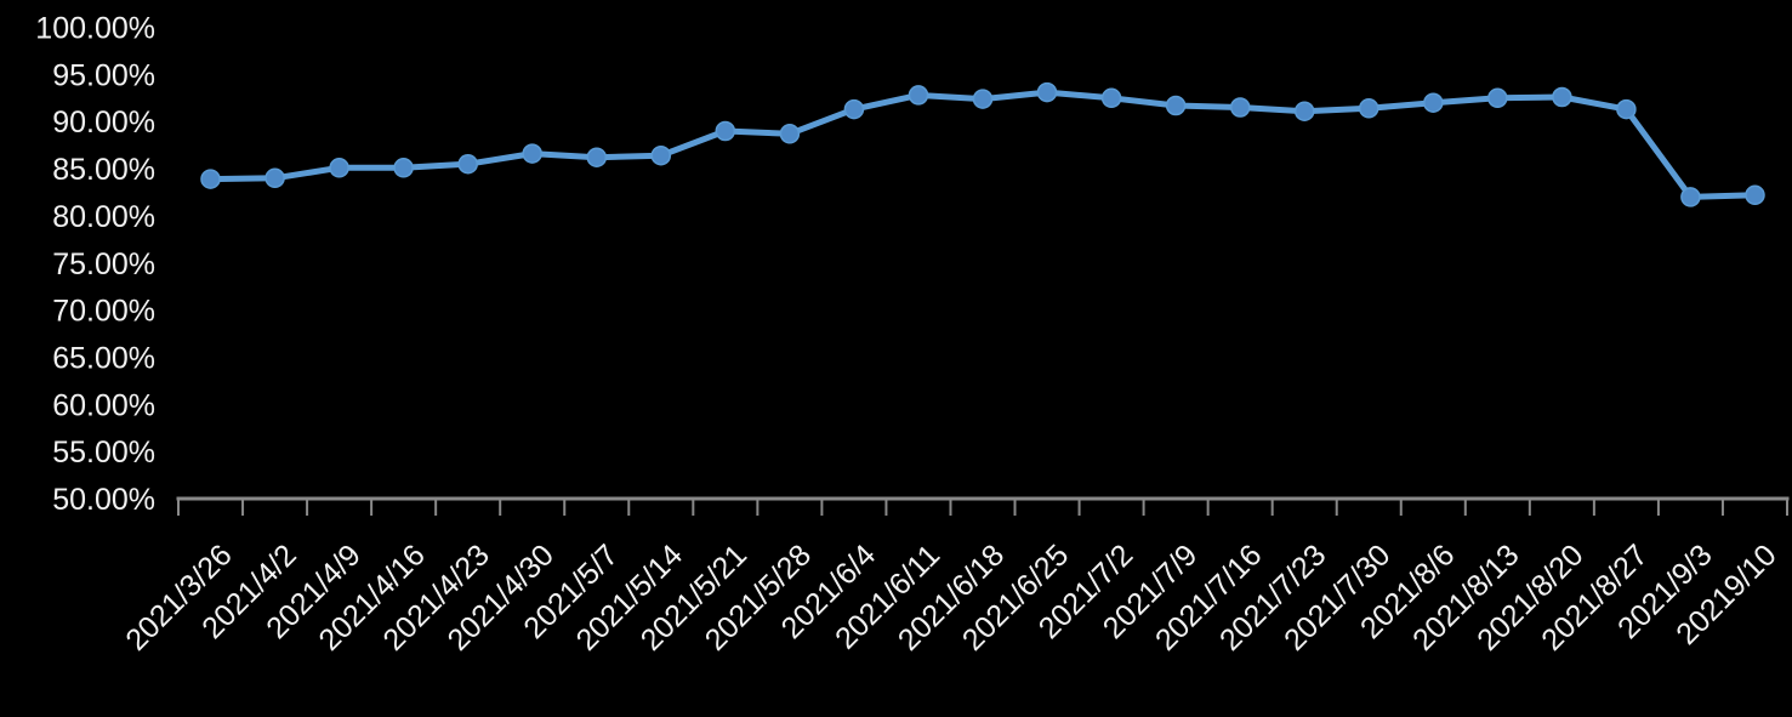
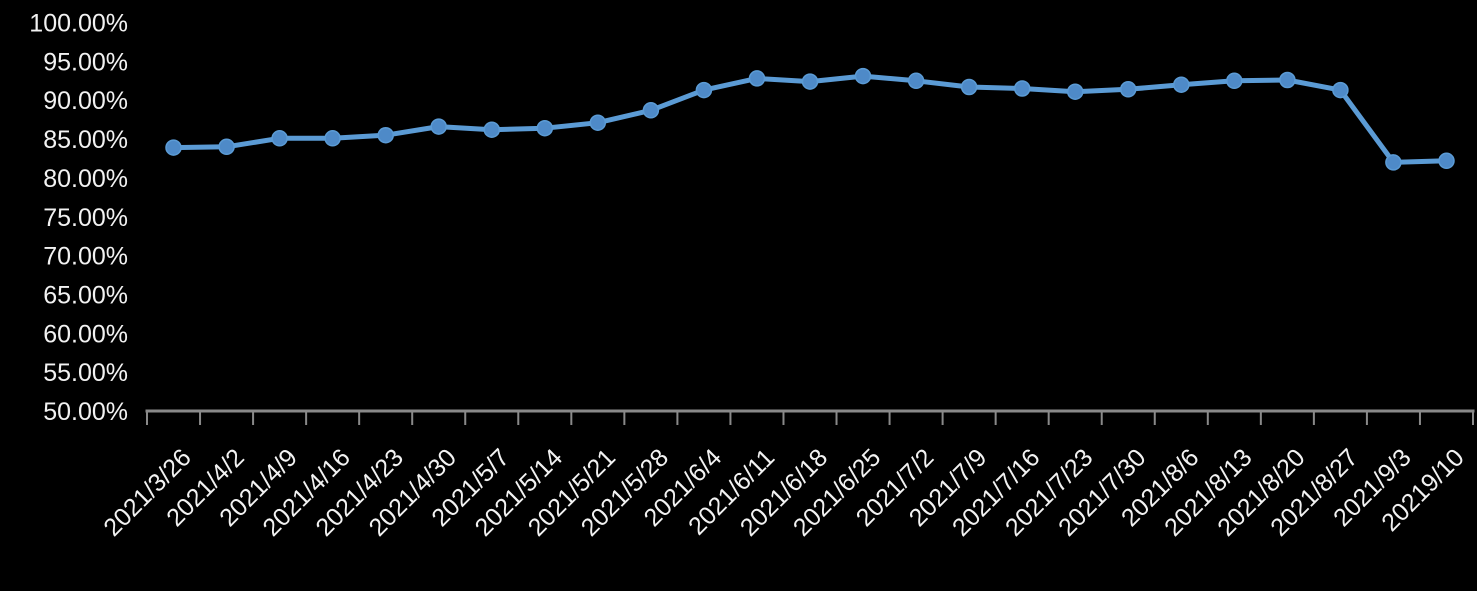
2021/5/21: 89% -> 87%
